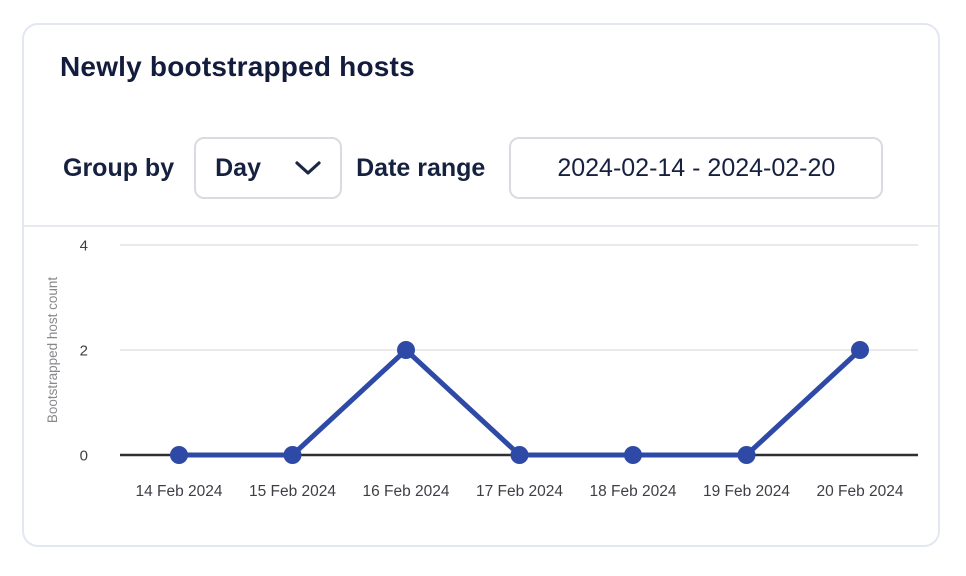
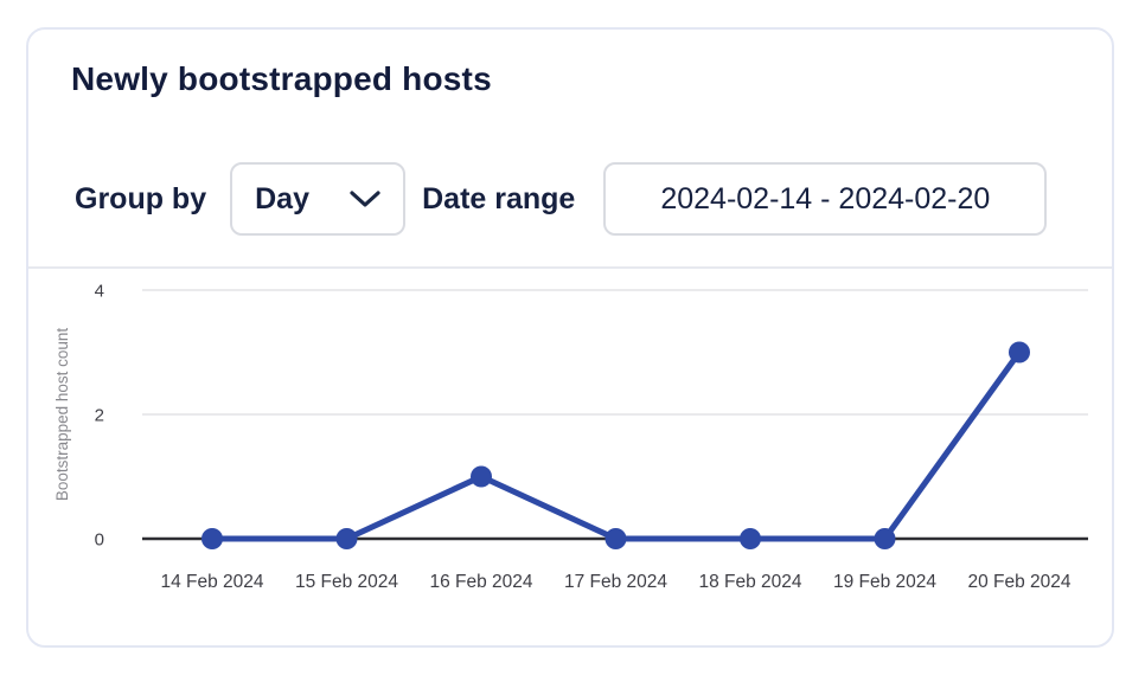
16 Feb 2024: 2 -> 1
20 Feb 2024: 2 -> 3
